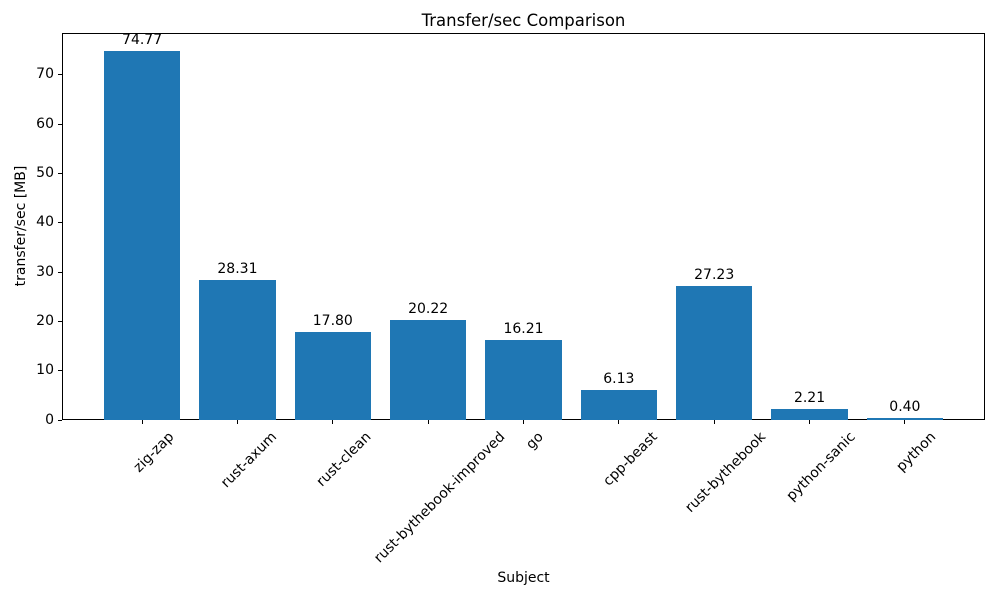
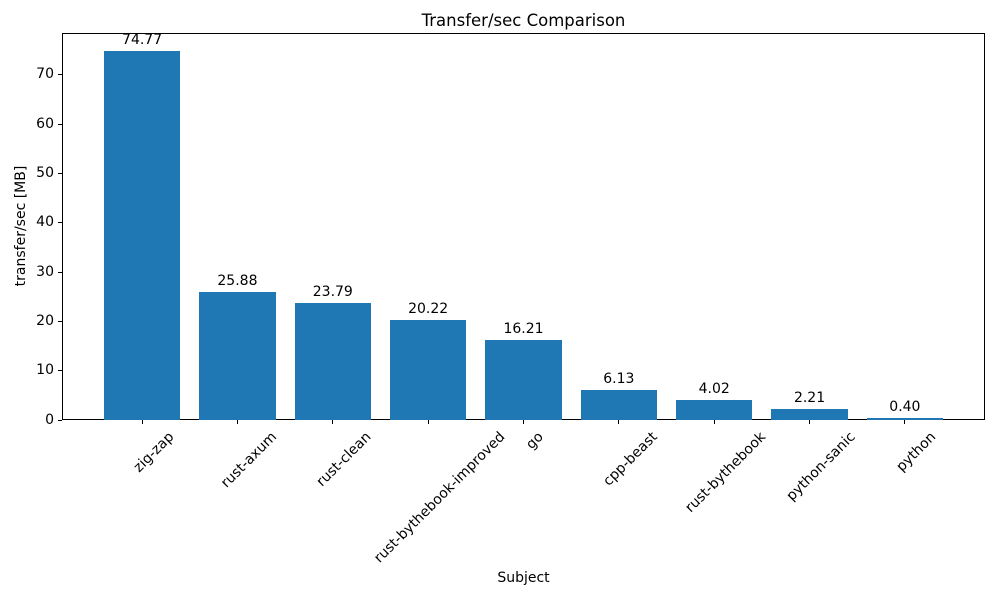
rust-axum: 28.31 -> 25.88
rust-clean: 17.80 -> 23.79
rust-bythebook: 27.23 -> 4.02
